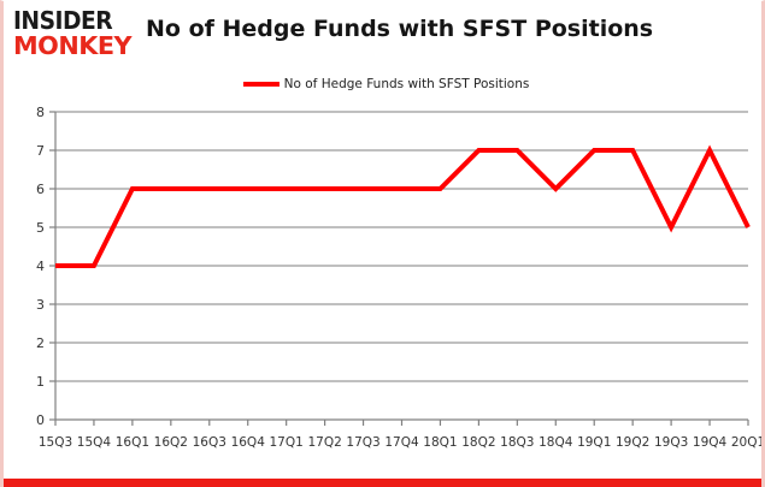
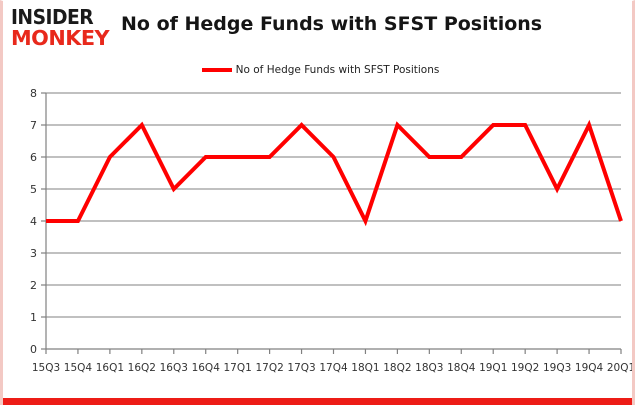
16Q2: 6 -> 7
16Q3: 6 -> 5
17Q3: 6 -> 7
18Q1: 6 -> 4
18Q3: 7 -> 6
20Q1: 5 -> 4
